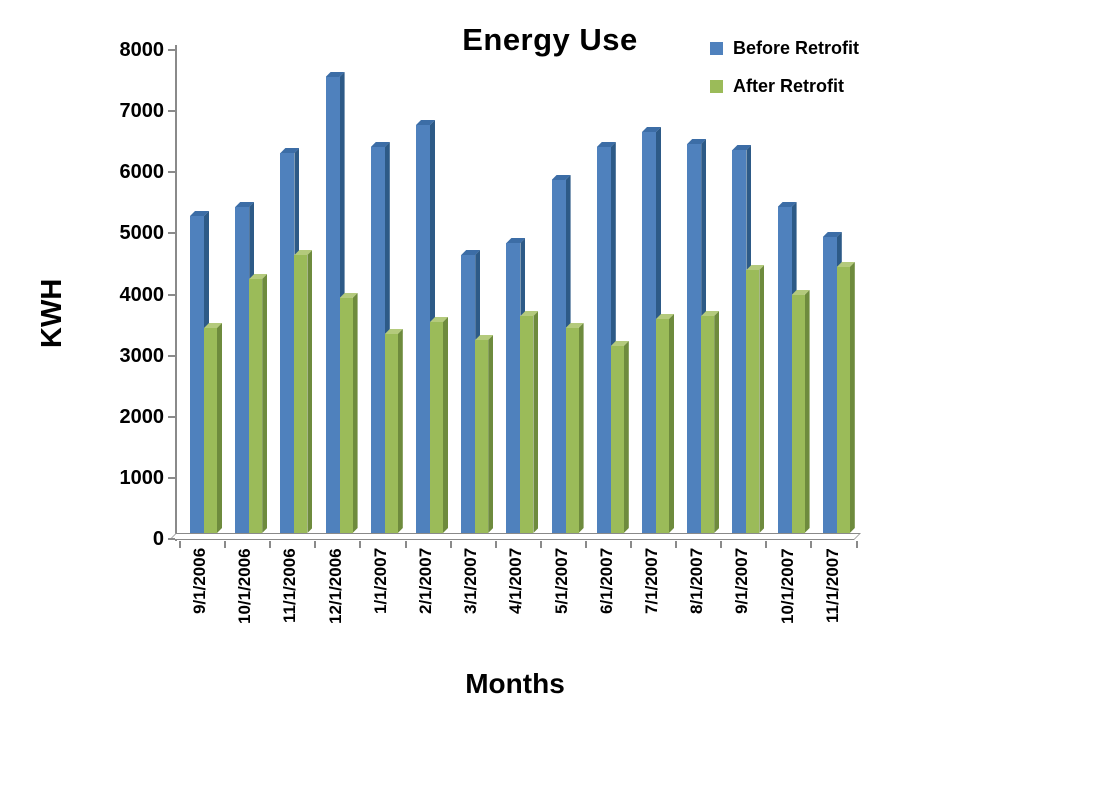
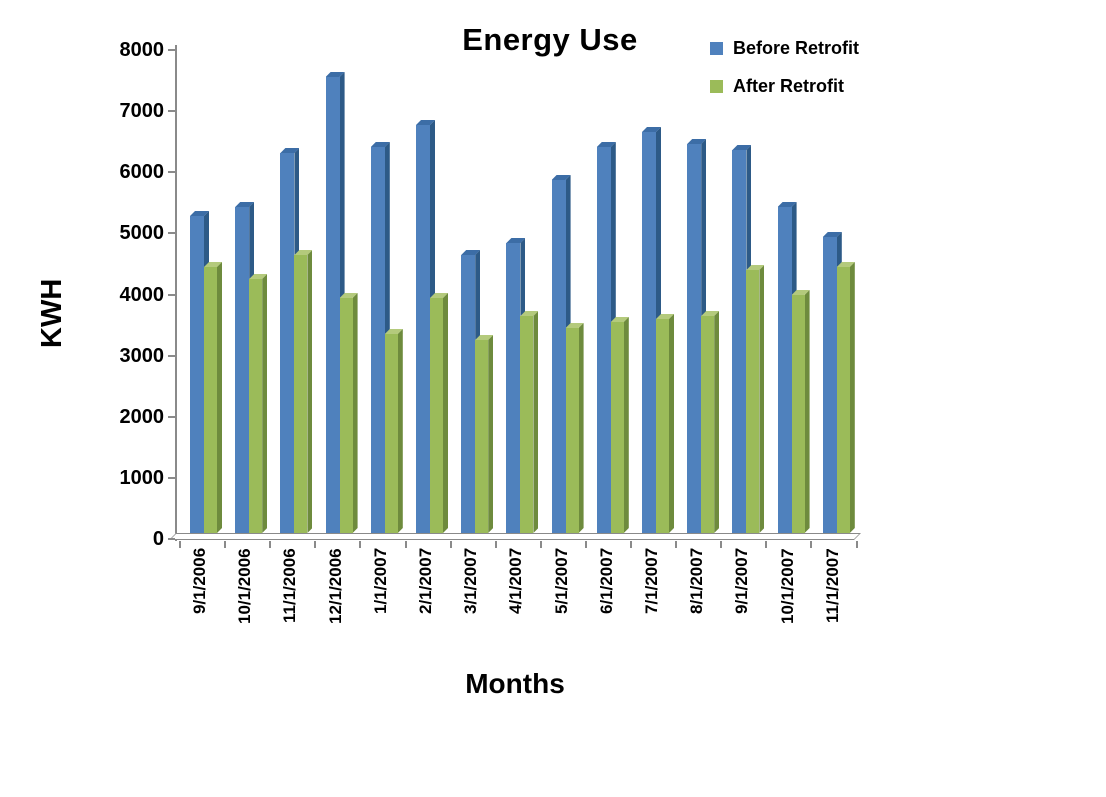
After Retrofit/9/1/2006: 3400 -> 4400
After Retrofit/2/1/2007: 3500 -> 3900
After Retrofit/6/1/2007: 3100 -> 3500
